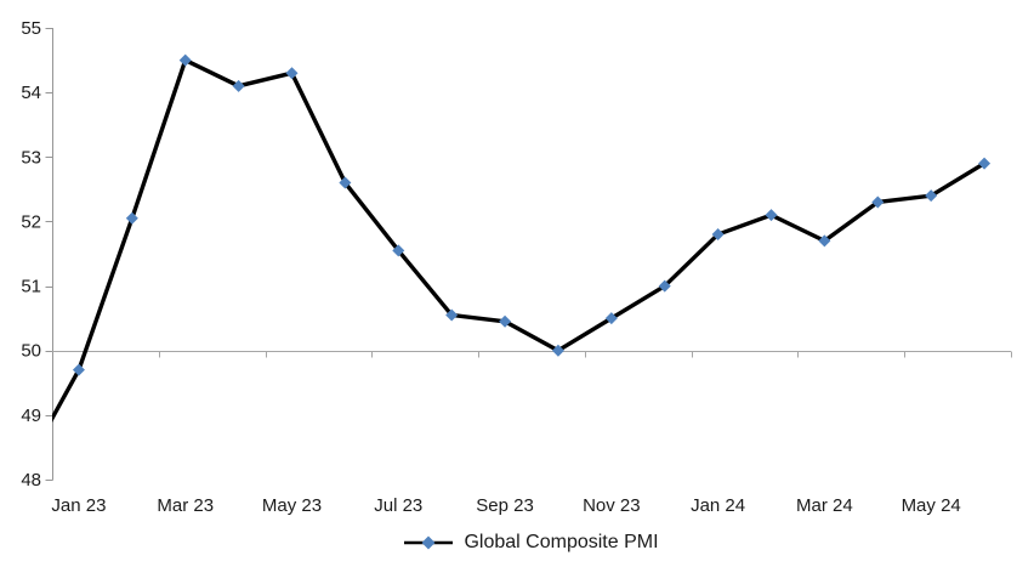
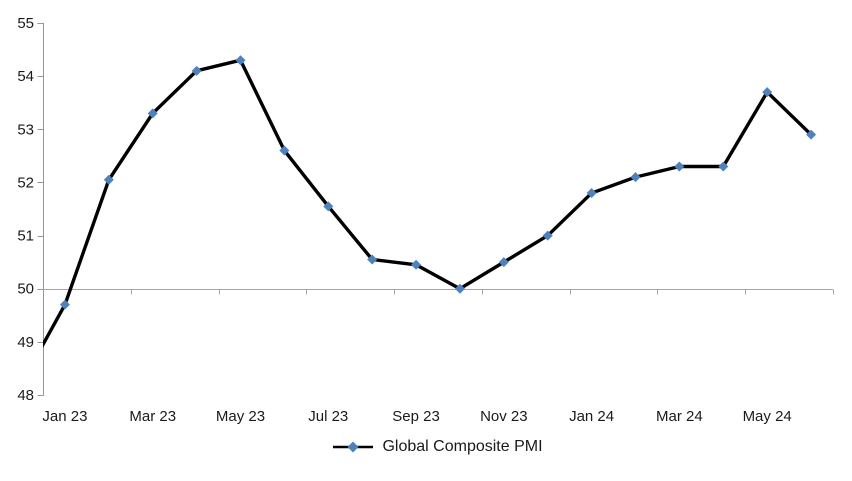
Mar 23: 54.5 -> 53.3
Mar 24: 51.7 -> 52.3
May 24: 52.4 -> 53.7
